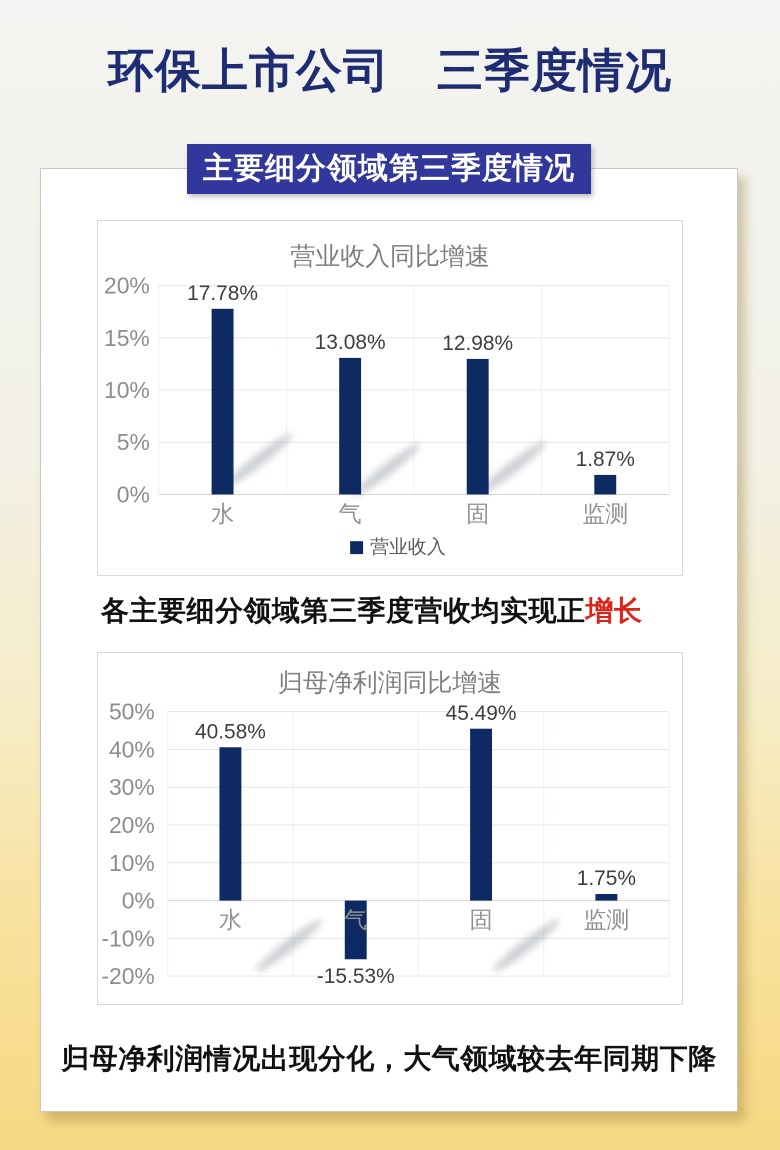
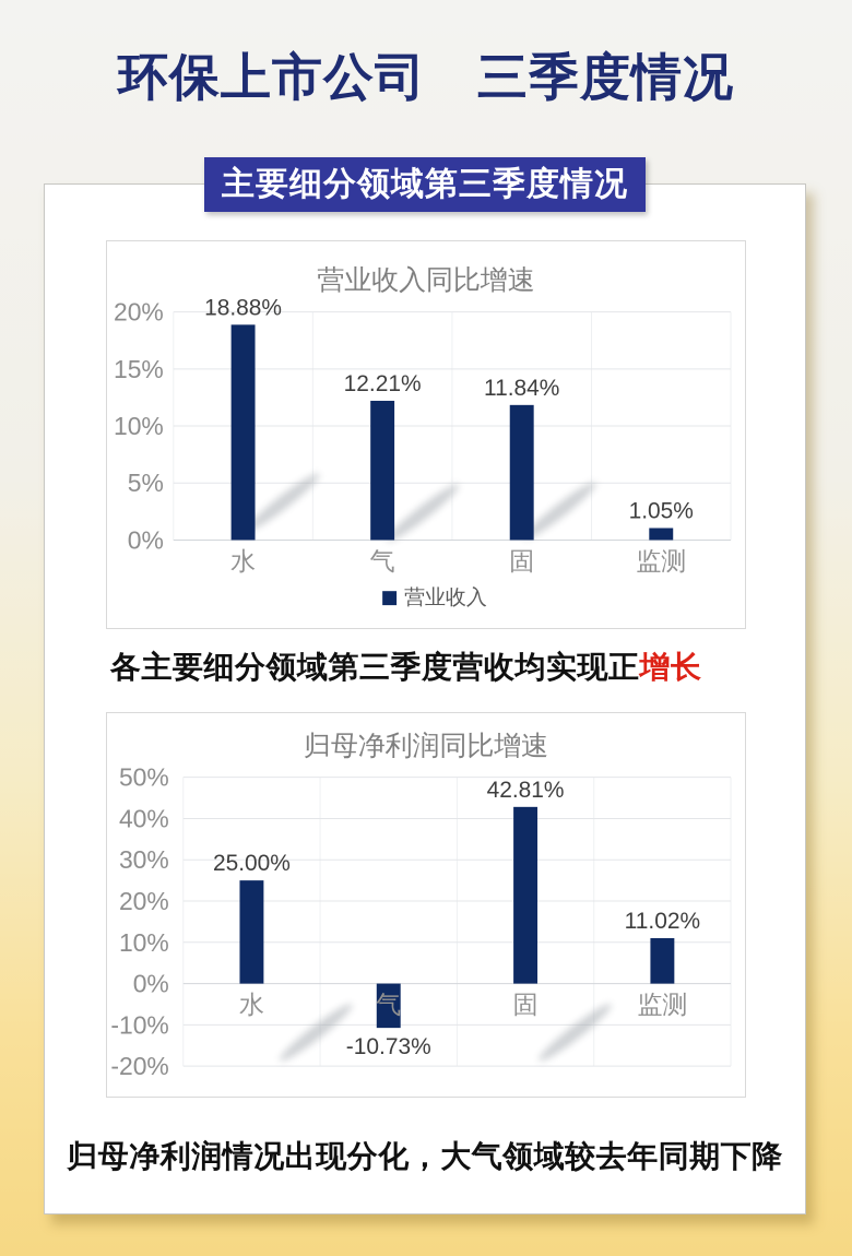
营业收入同比增速/水: 17.78% -> 18.88%
营业收入同比增速/气: 13.08% -> 12.21%
营业收入同比增速/固: 12.98% -> 11.84%
营业收入同比增速/监测: 1.87% -> 1.05%
归母净利润同比增速/水: 40.58% -> 25.00%
归母净利润同比增速/气: -15.53% -> -10.73%
归母净利润同比增速/固: 45.49% -> 42.81%
归母净利润同比增速/监测: 1.75% -> 11.02%
